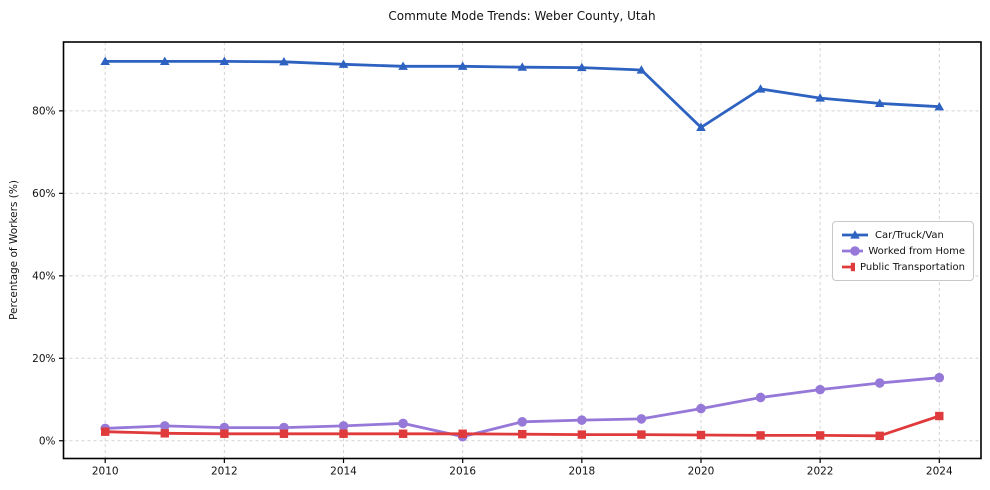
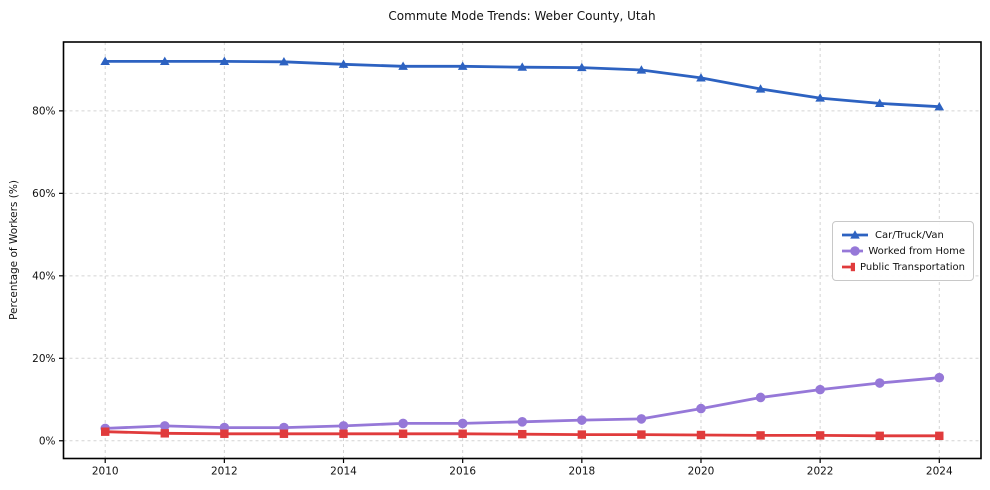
Worked from Home/2016: 1% -> 4%
Car/Truck/Van/2020: 76% -> 88%
Public Transportation/2024: 6% -> 1%
